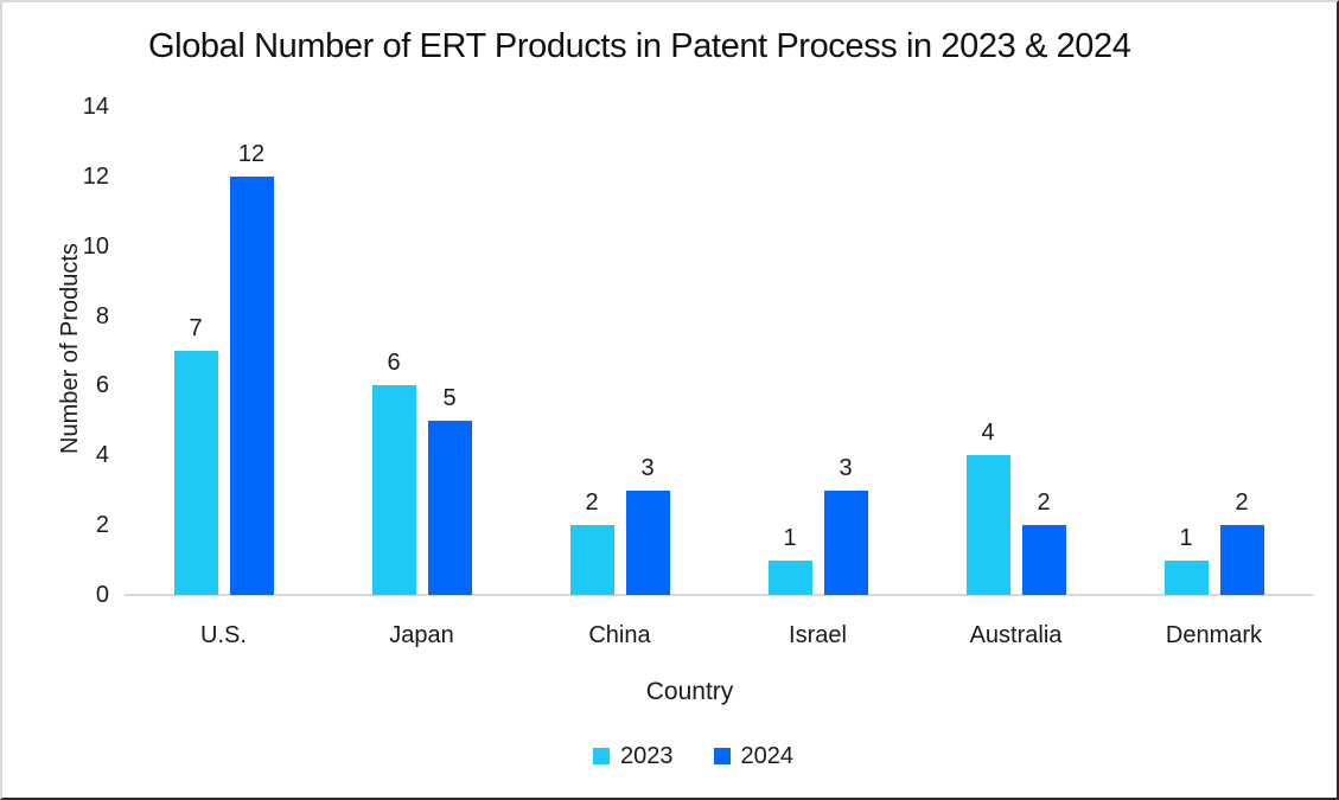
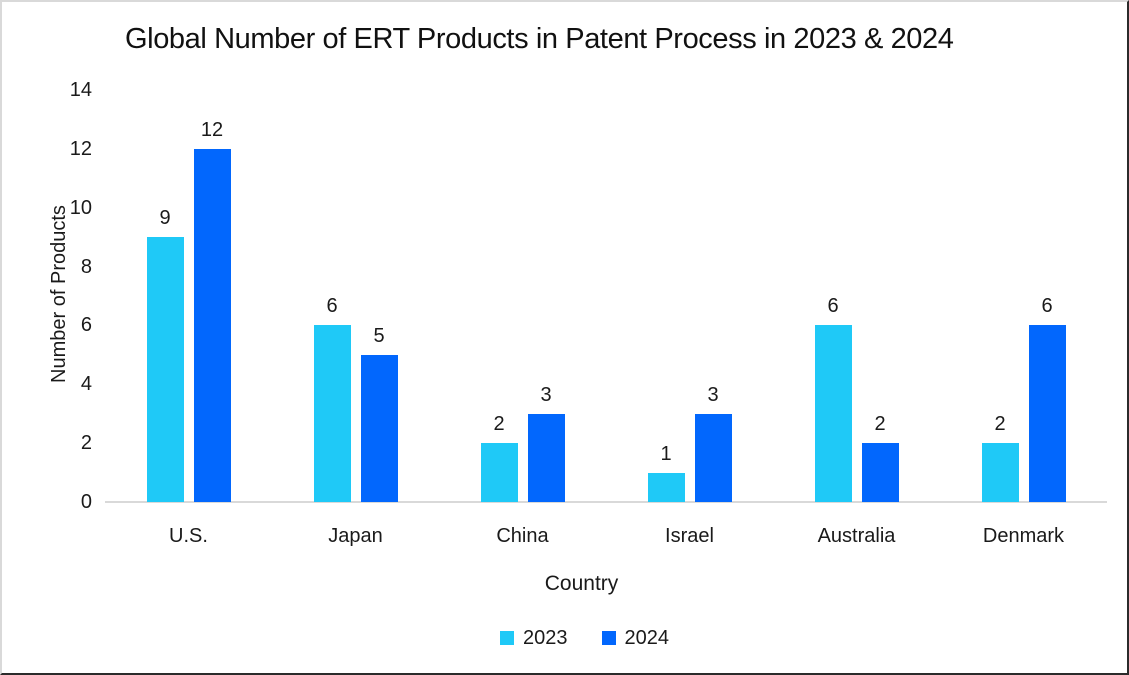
2023/U.S.: 7 -> 9
2023/Australia: 4 -> 6
2023/Denmark: 1 -> 2
2024/Denmark: 2 -> 6
